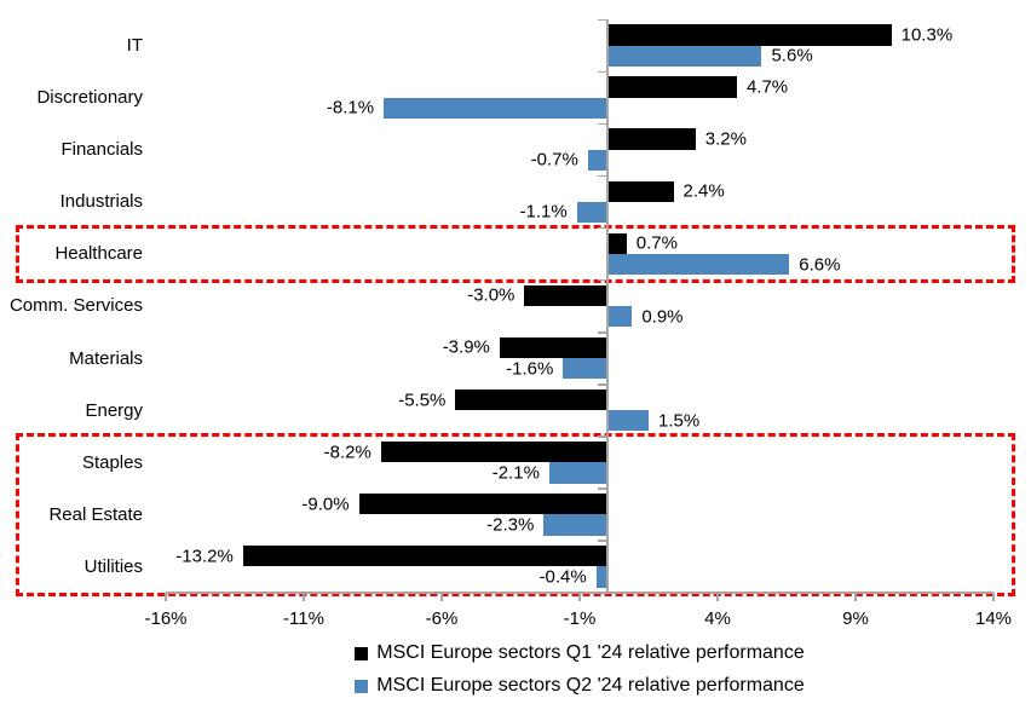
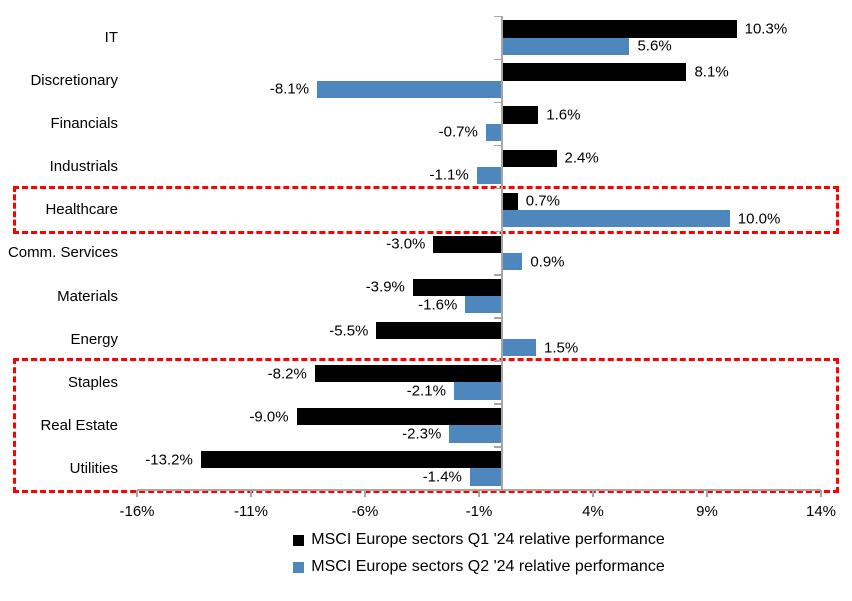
MSCI Europe sectors Q1 '24 relative performance/Discretionary: 4.7% -> 8.1%
MSCI Europe sectors Q1 '24 relative performance/Financials: 3.2% -> 1.6%
MSCI Europe sectors Q2 '24 relative performance/Healthcare: 6.6% -> 10.0%
MSCI Europe sectors Q2 '24 relative performance/Utilities: -0.4% -> -1.4%
